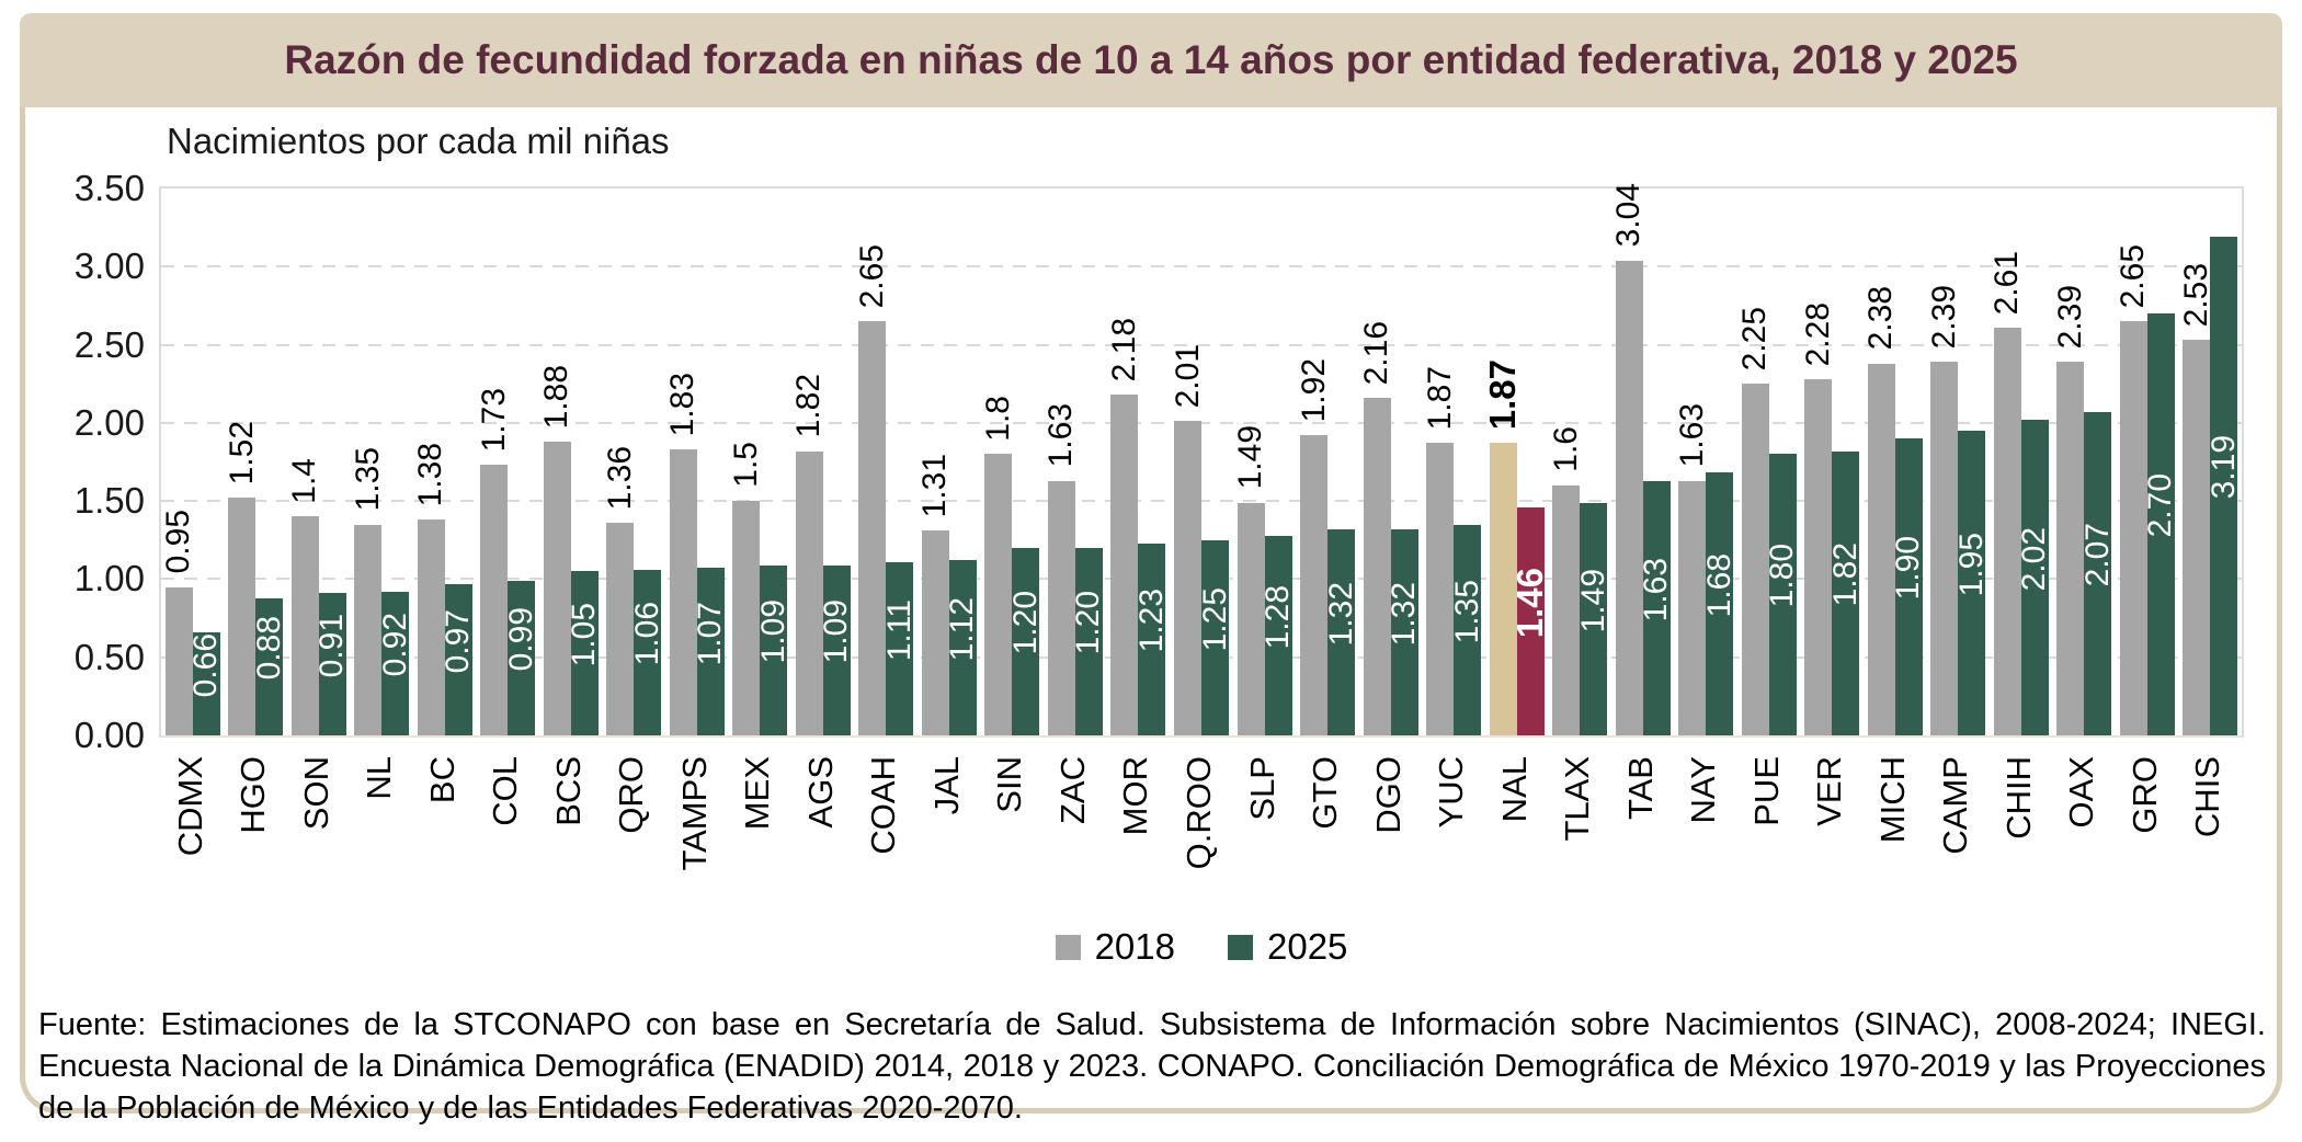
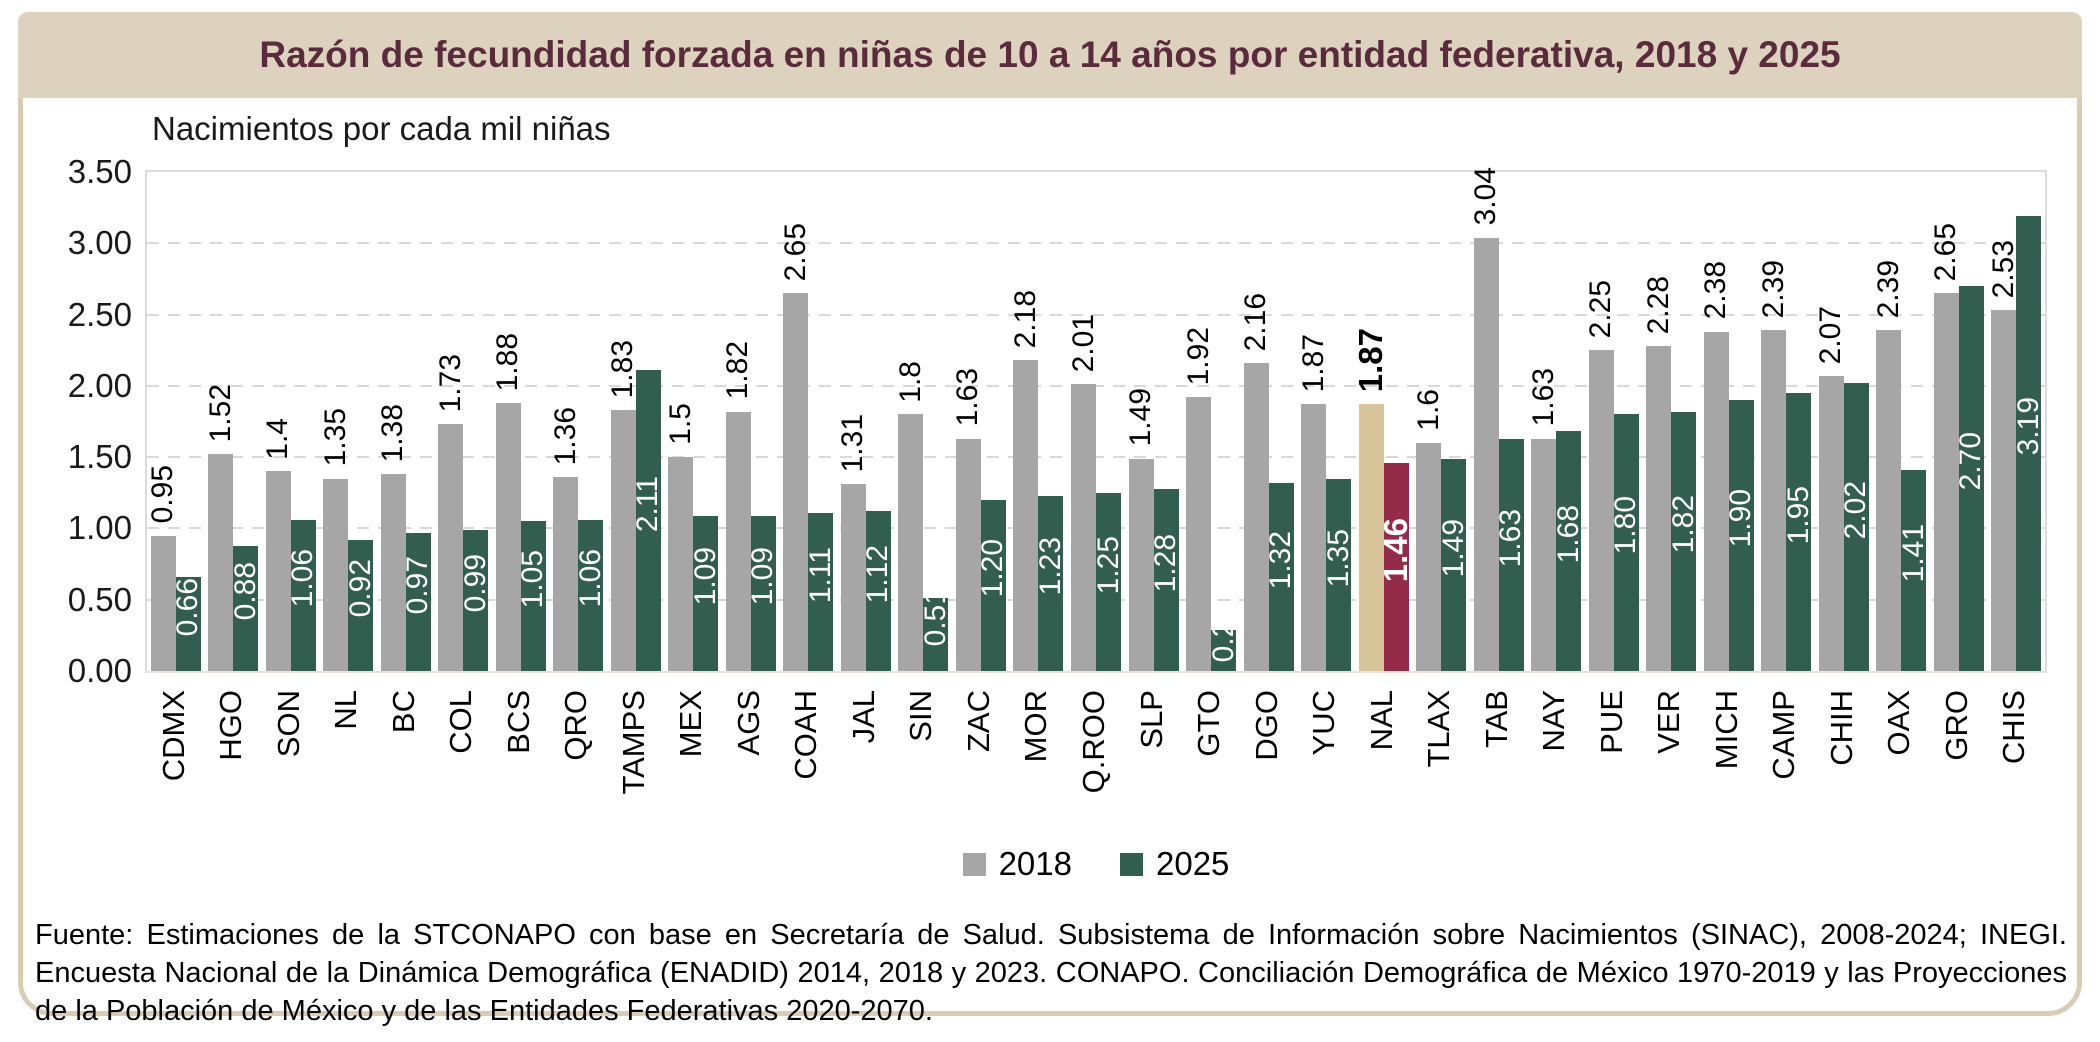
2025/SON: 0.91 -> 1.06
2025/TAMPS: 1.07 -> 2.11
2025/SIN: 1.20 -> 0.51
2025/GTO: 1.32 -> 0.29
2018/CHIH: 2.61 -> 2.07
2025/OAX: 2.07 -> 1.41
